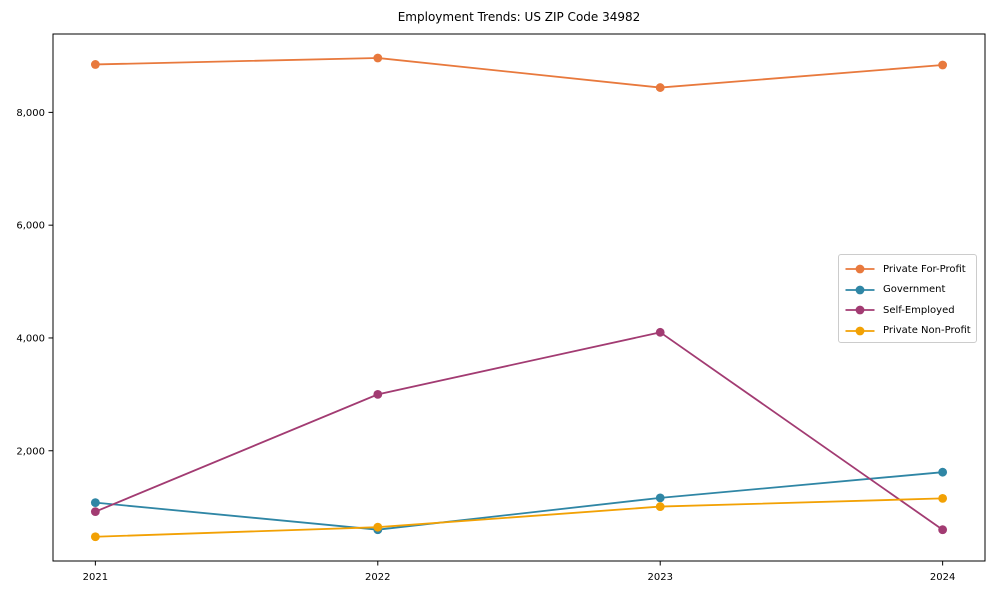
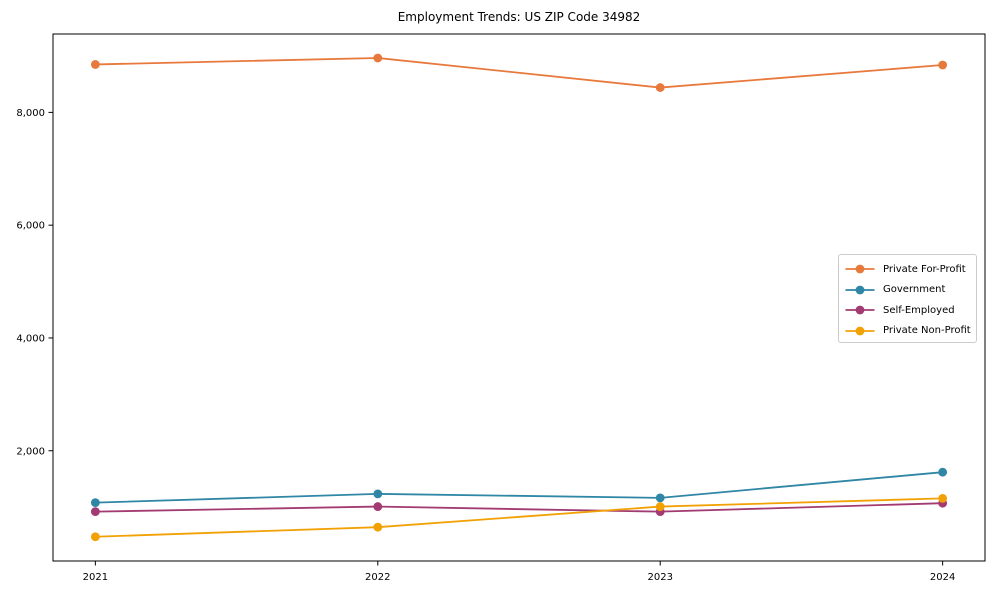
Government/2022: 600 -> 1200
Self-Employed/2022: 3000 -> 1000
Self-Employed/2023: 4100 -> 900
Self-Employed/2024: 600 -> 1100
